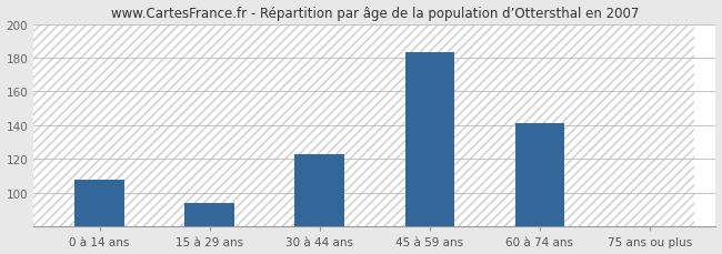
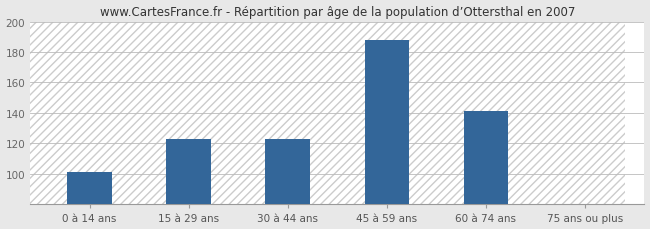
0 à 14 ans: 108 -> 101
15 à 29 ans: 94 -> 123
45 à 59 ans: 183 -> 188
